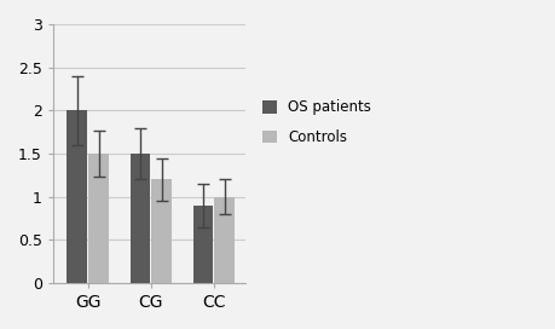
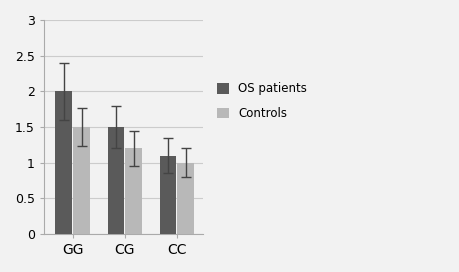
OS patients/CC: 0.9 -> 1.1
